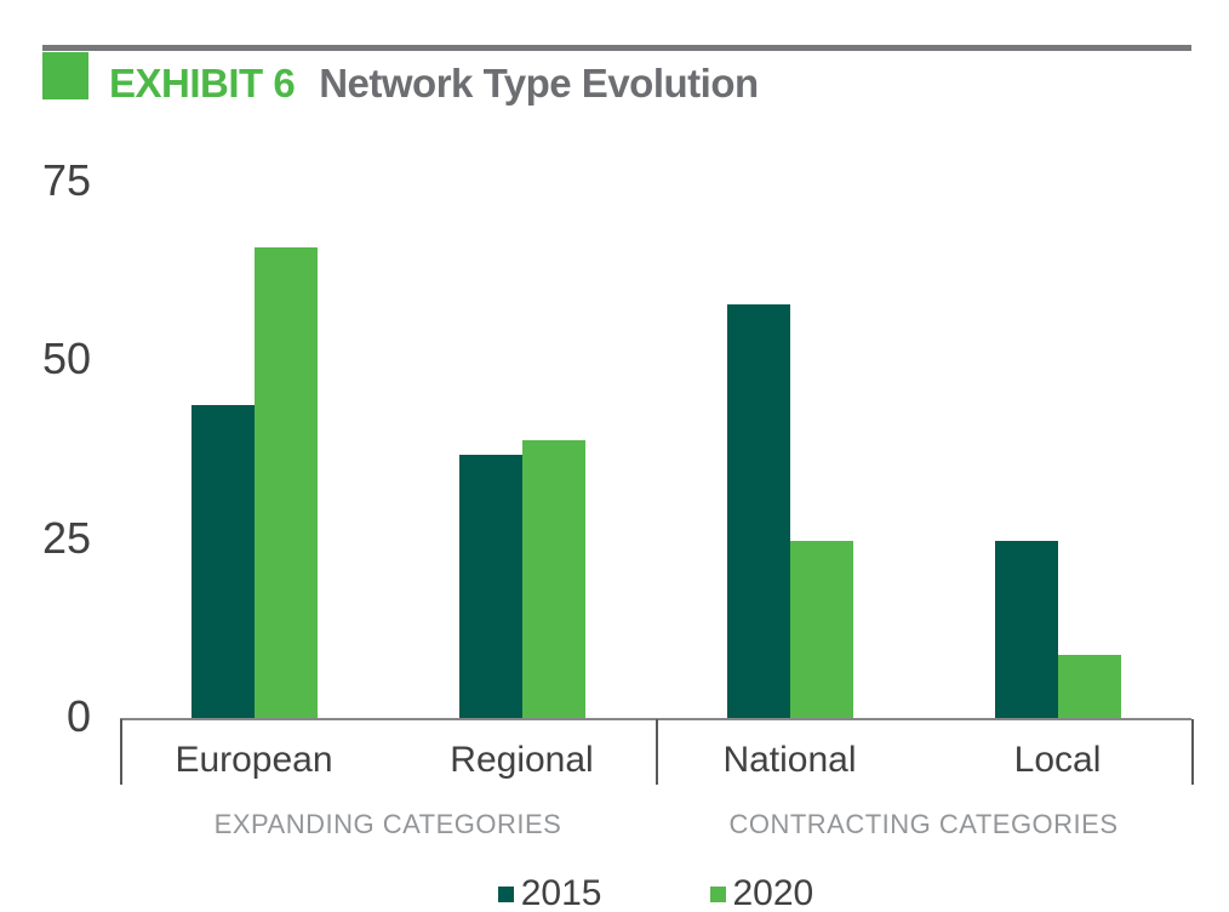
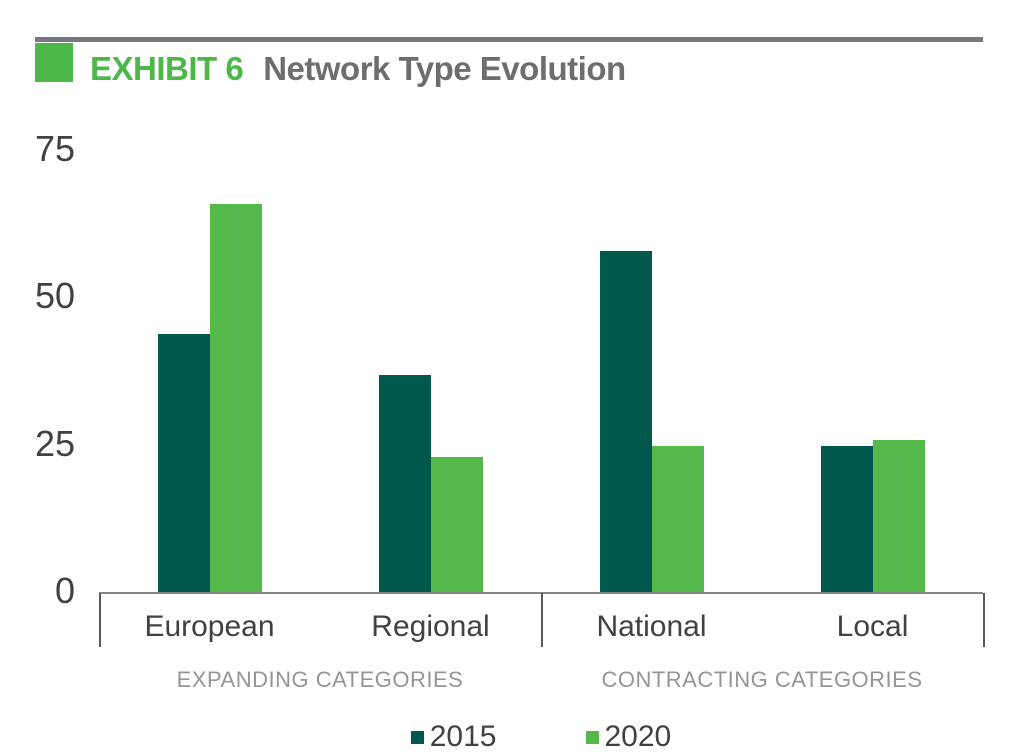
2020/Regional: 39 -> 23
2020/Local: 9 -> 26
